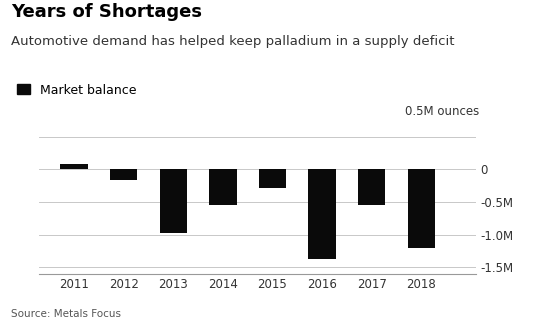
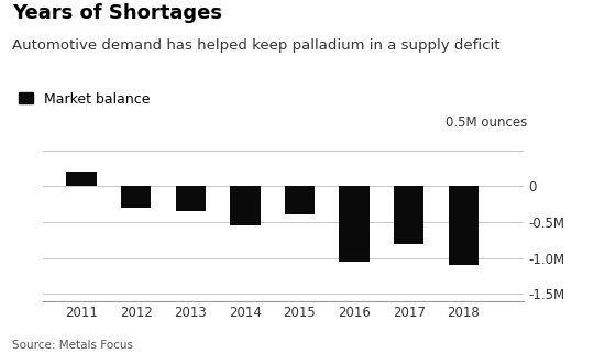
2011: 0.08M -> 0.20M
2012: -0.16M -> -0.30M
2013: -0.98M -> -0.35M
2015: -0.28M -> -0.40M
2016: -1.38M -> -1.05M
2017: -0.54M -> -0.80M
2018: -1.20M -> -1.10M
